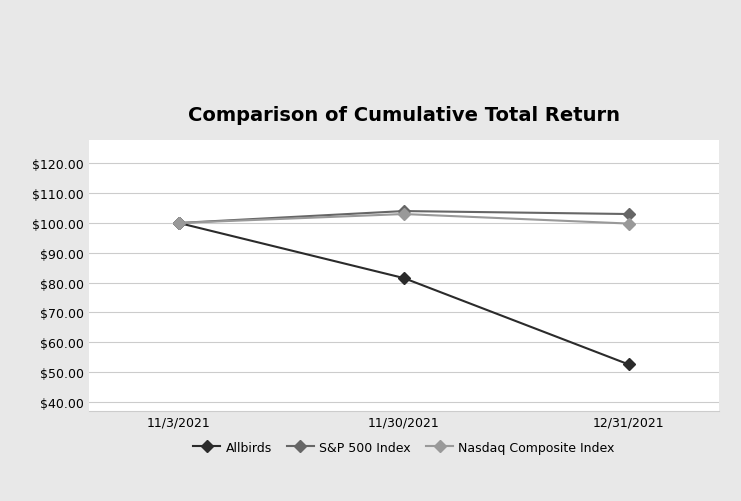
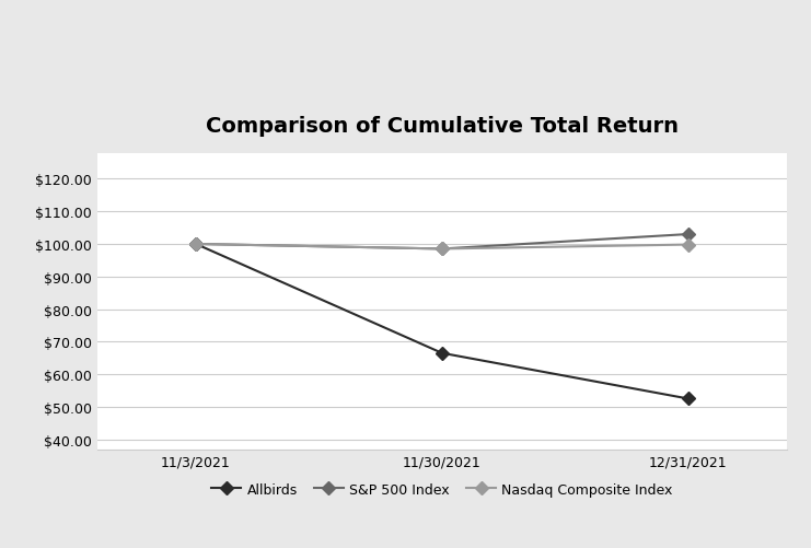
Allbirds/11/30/2021: $81.5 -> $66.5
S&P 500 Index/11/30/2021: $104.0 -> $98.5
Nasdaq Composite Index/11/30/2021: $103.0 -> $98.5
